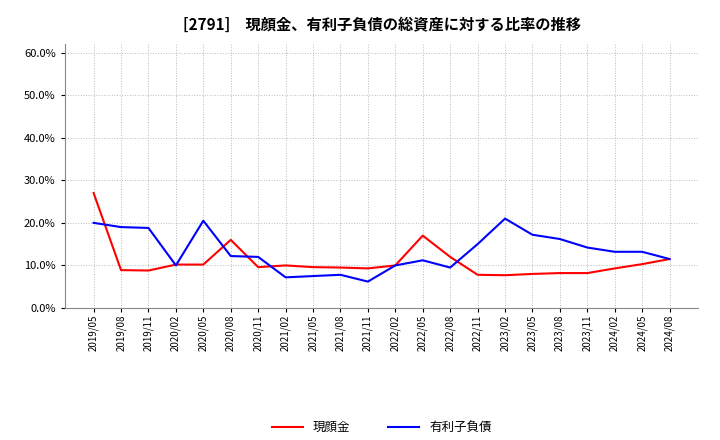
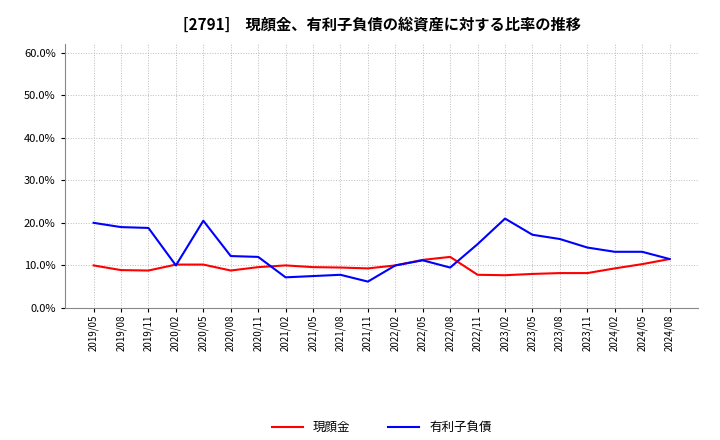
現顔金/2019/05: 27.0% -> 10.0%
現顔金/2020/08: 16.0% -> 8.8%
現顔金/2022/05: 17.0% -> 11.3%
